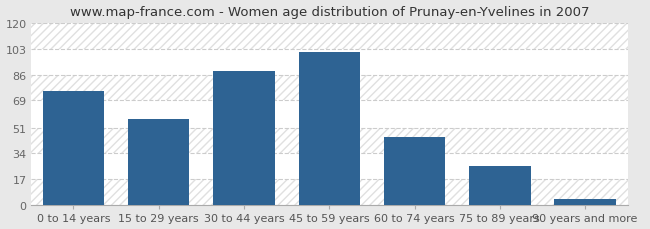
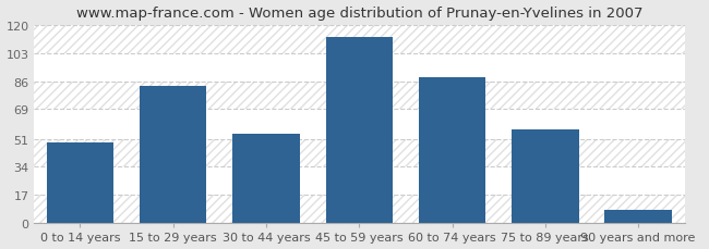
0 to 14 years: 75 -> 49
15 to 29 years: 57 -> 83
30 to 44 years: 88 -> 54
45 to 59 years: 101 -> 113
60 to 74 years: 45 -> 88
75 to 89 years: 26 -> 57
90 years and more: 4 -> 8
